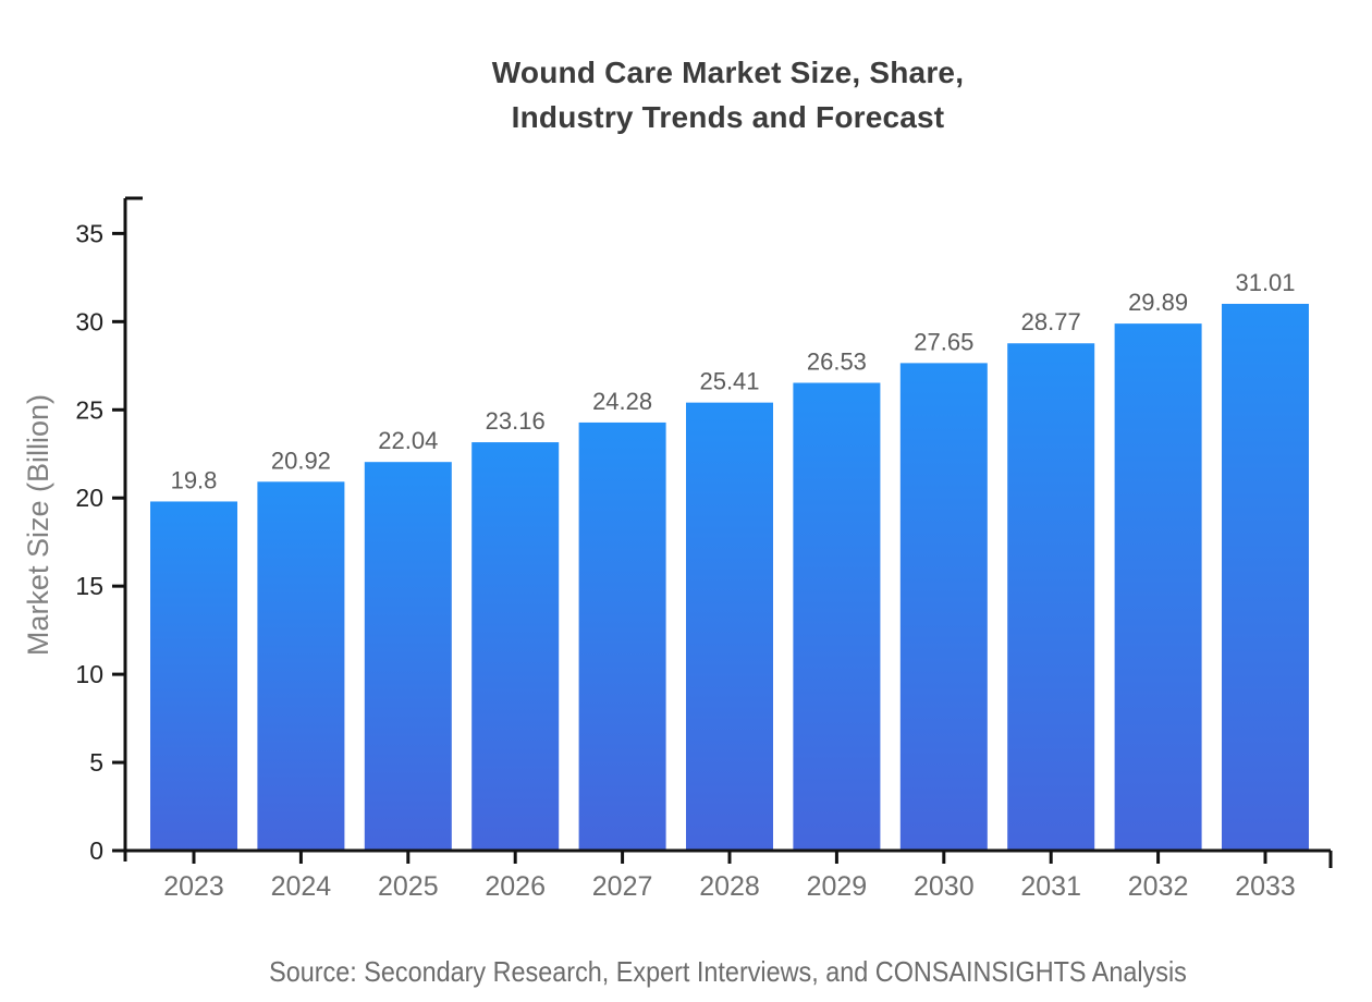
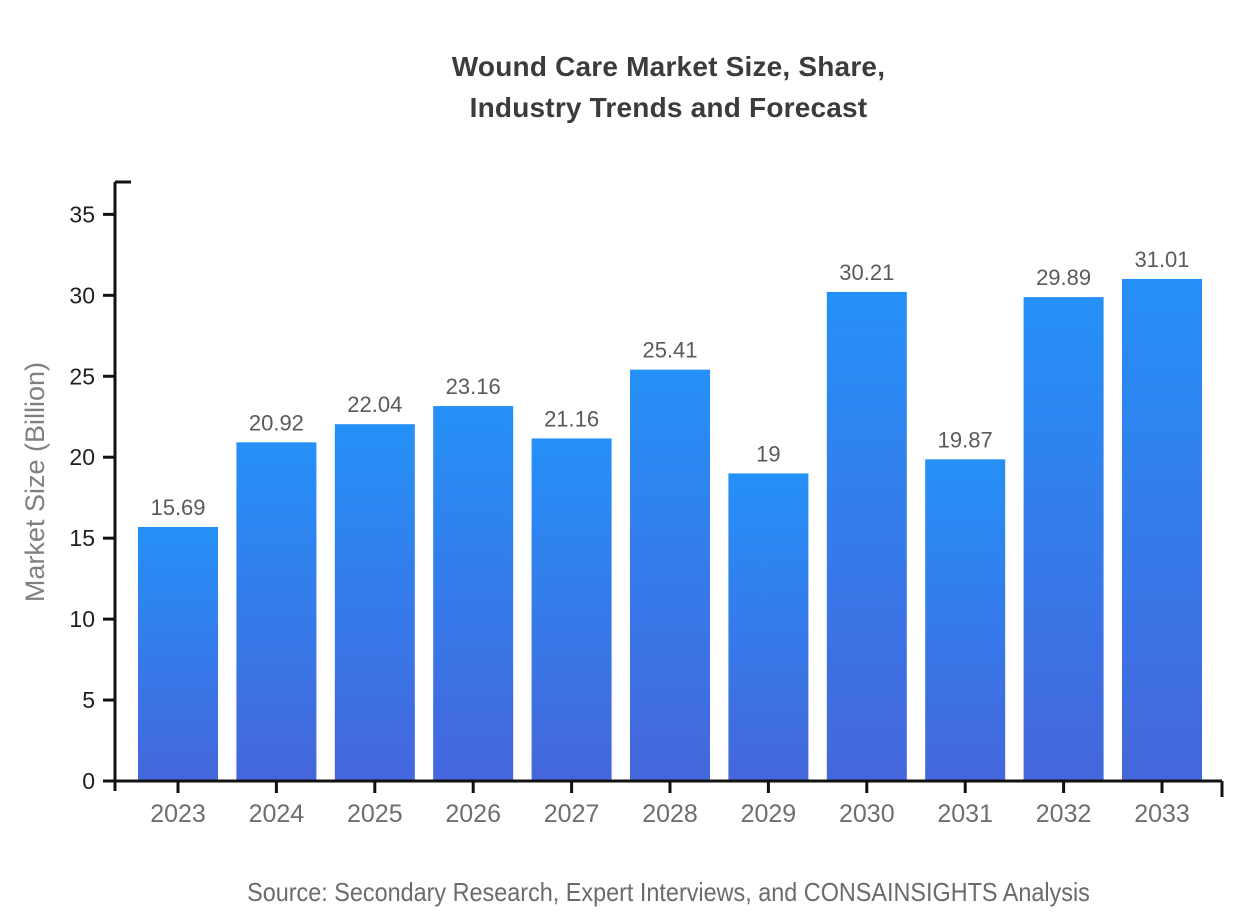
2023: 19.8 -> 15.69
2027: 24.28 -> 21.16
2029: 26.53 -> 19
2030: 27.65 -> 30.21
2031: 28.77 -> 19.87
